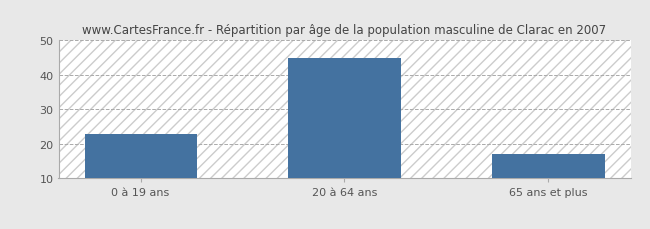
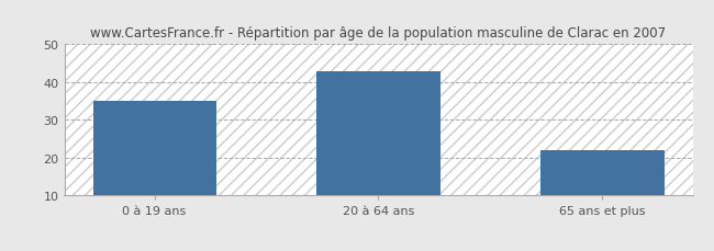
0 à 19 ans: 23 -> 35
20 à 64 ans: 45 -> 43
65 ans et plus: 17 -> 22
